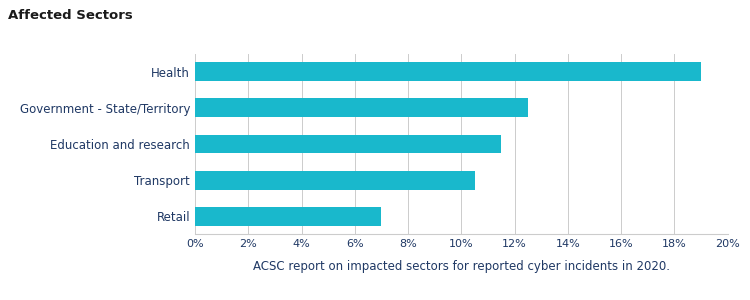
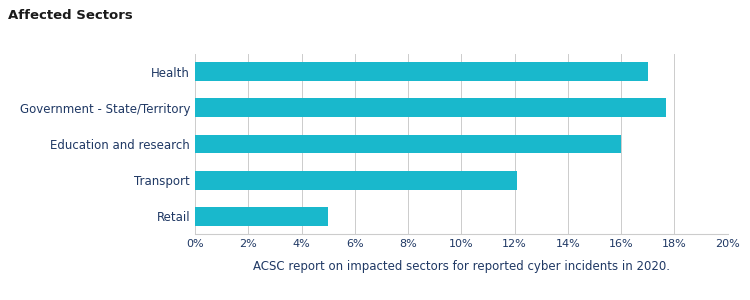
Health: 19.0% -> 17.0%
Government - State/Territory: 12.5% -> 17.7%
Education and research: 11.5% -> 16.0%
Transport: 10.5% -> 12.1%
Retail: 7.0% -> 5.0%
